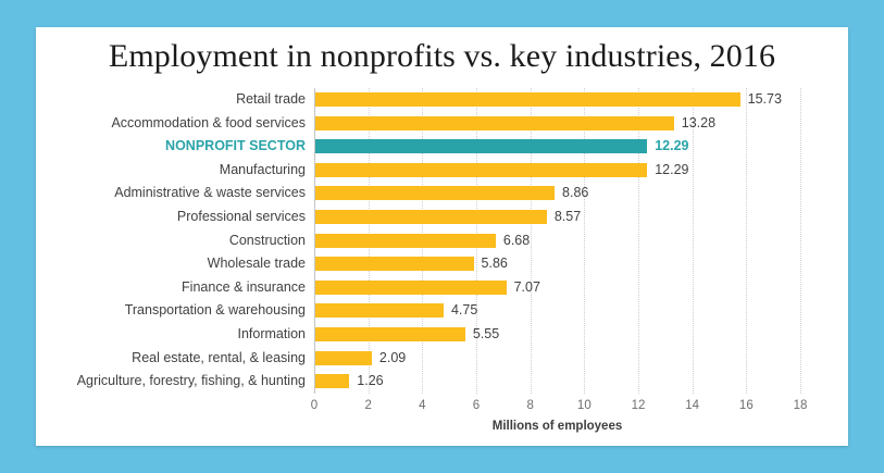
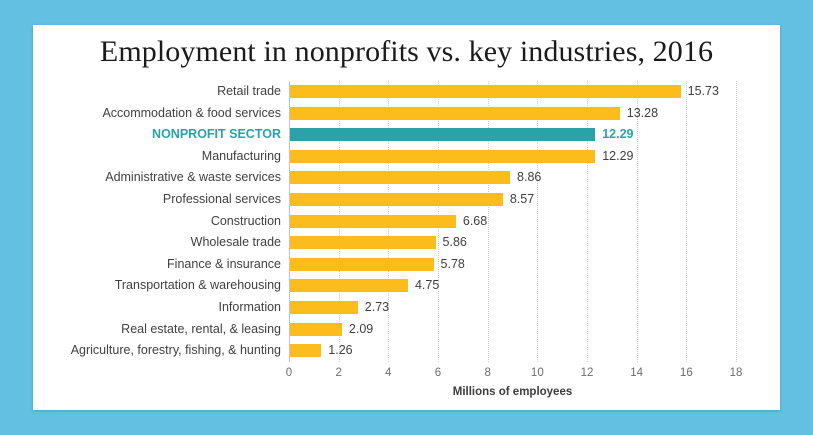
Finance & insurance: 7.07 -> 5.78
Information: 5.55 -> 2.73
